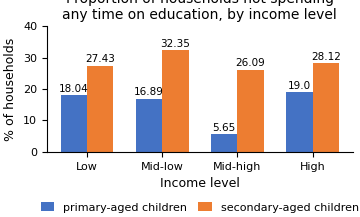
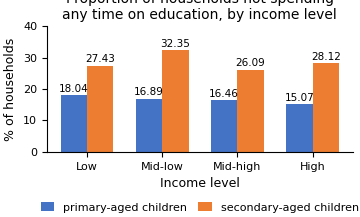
primary-aged children/Mid-high: 5.65 -> 16.46
primary-aged children/High: 19.0 -> 15.07
